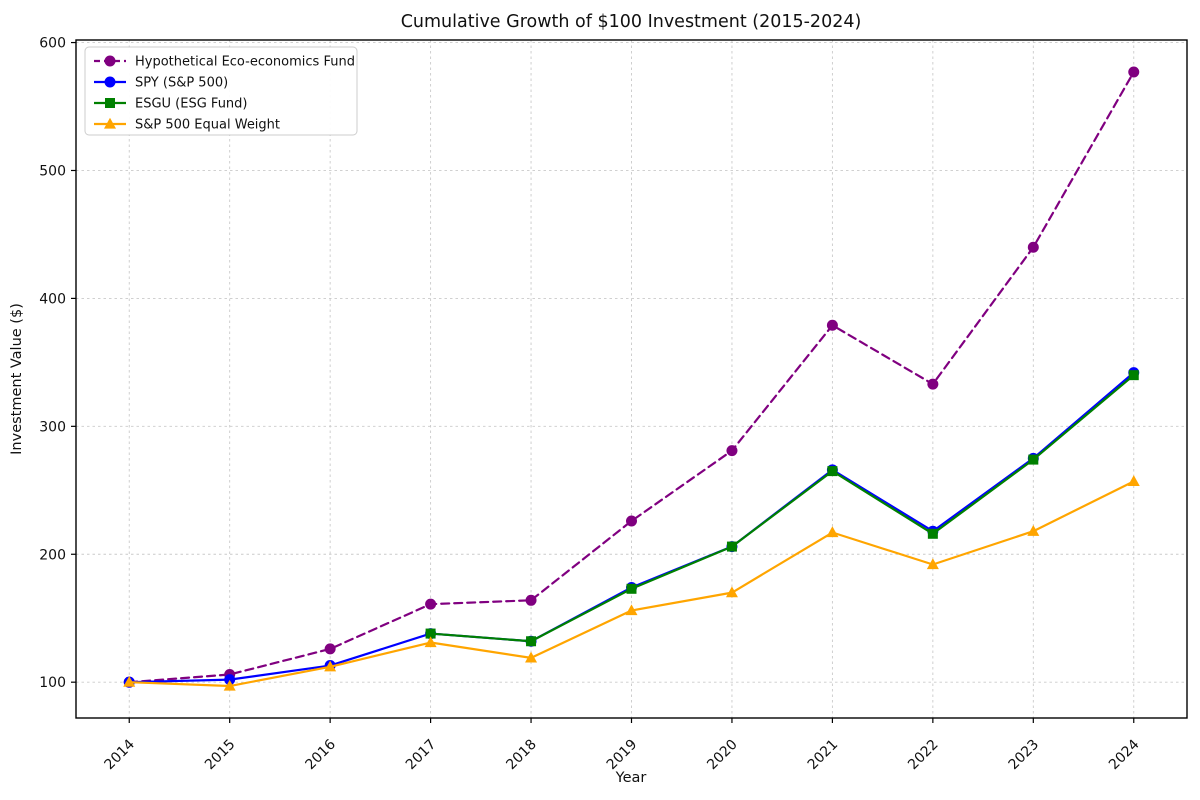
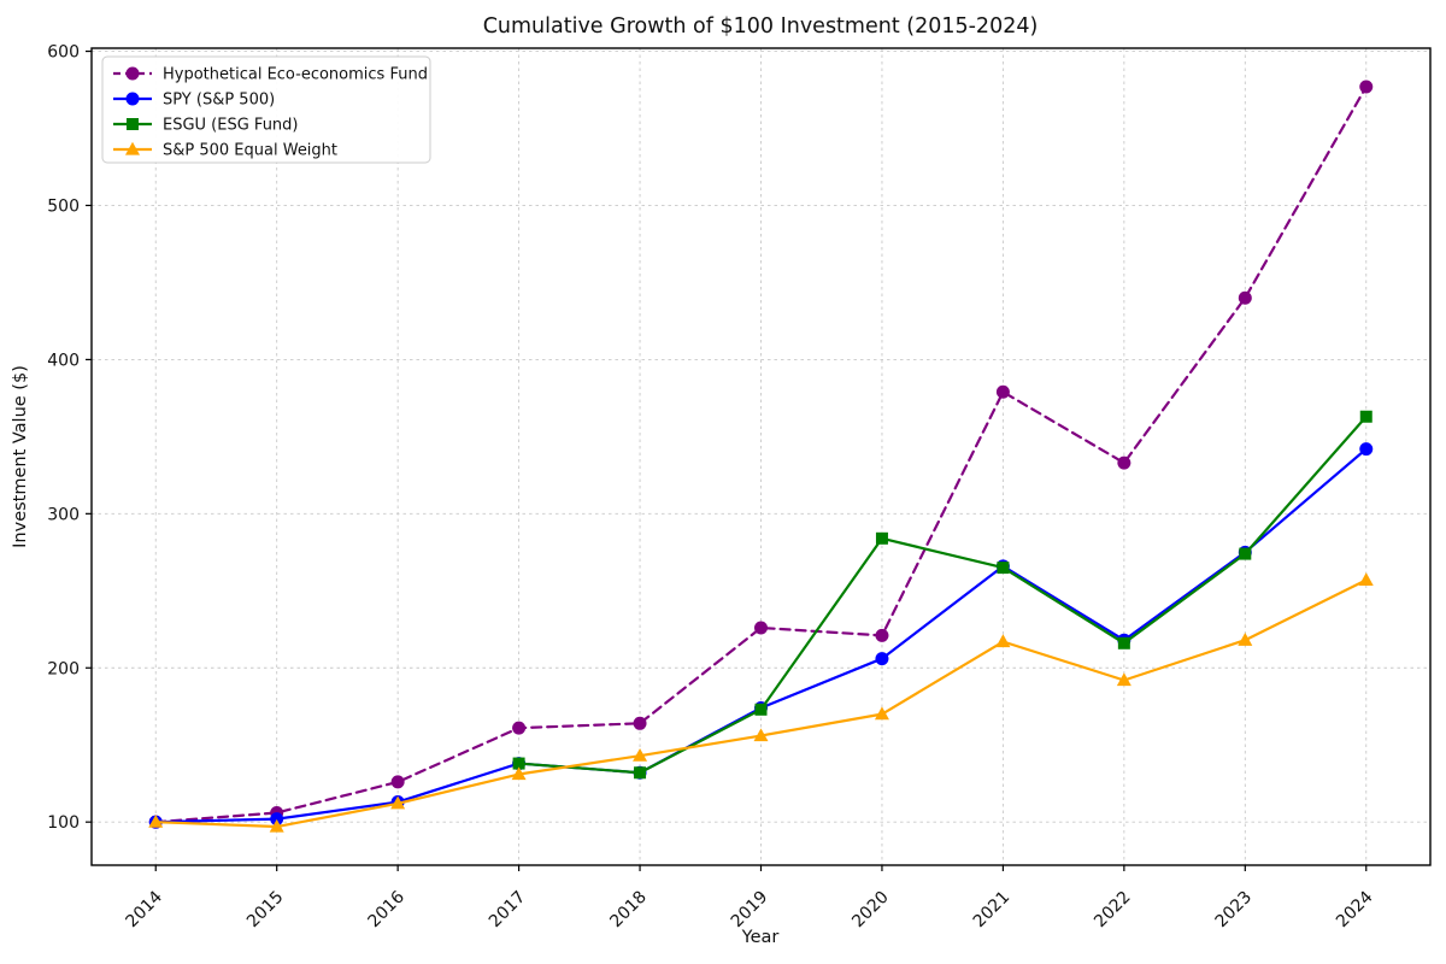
S&P 500 Equal Weight/2018: 119 -> 143
Hypothetical Eco-economics Fund/2020: 281 -> 221
ESGU (ESG Fund)/2020: 206 -> 284
ESGU (ESG Fund)/2024: 340 -> 363
